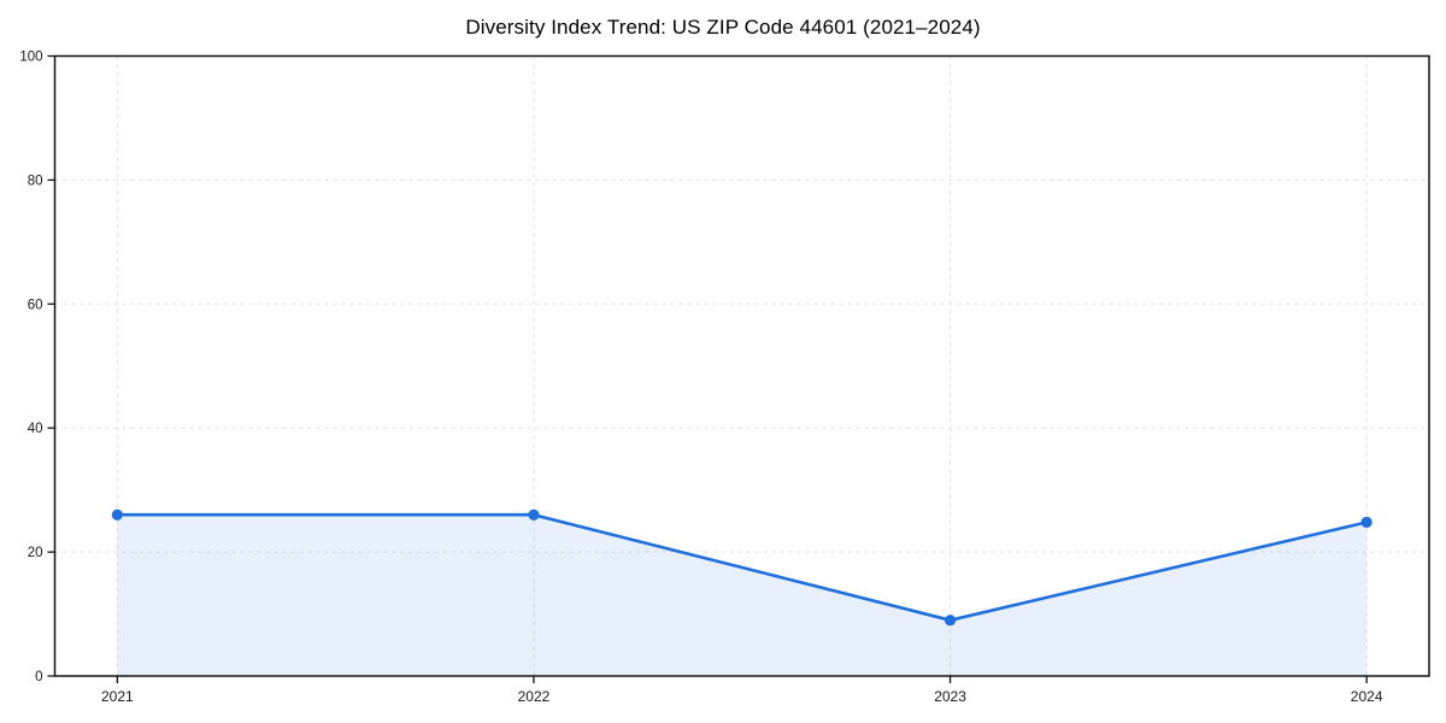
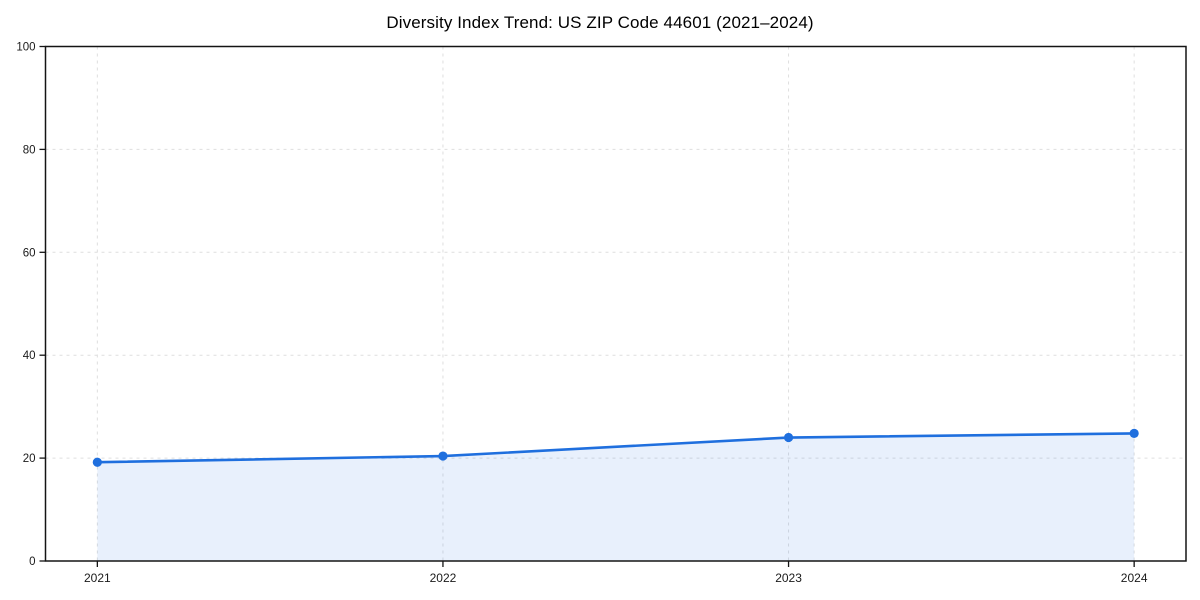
2021: 26 -> 19
2022: 26 -> 20
2023: 9 -> 24
